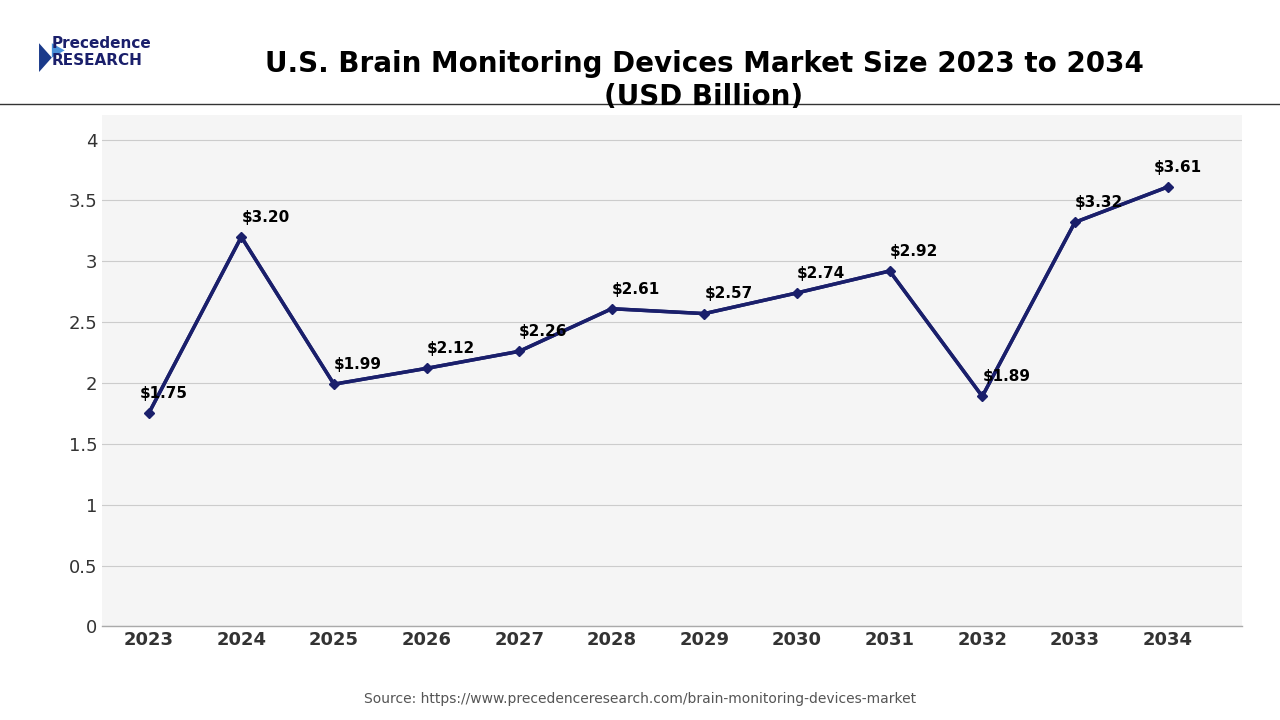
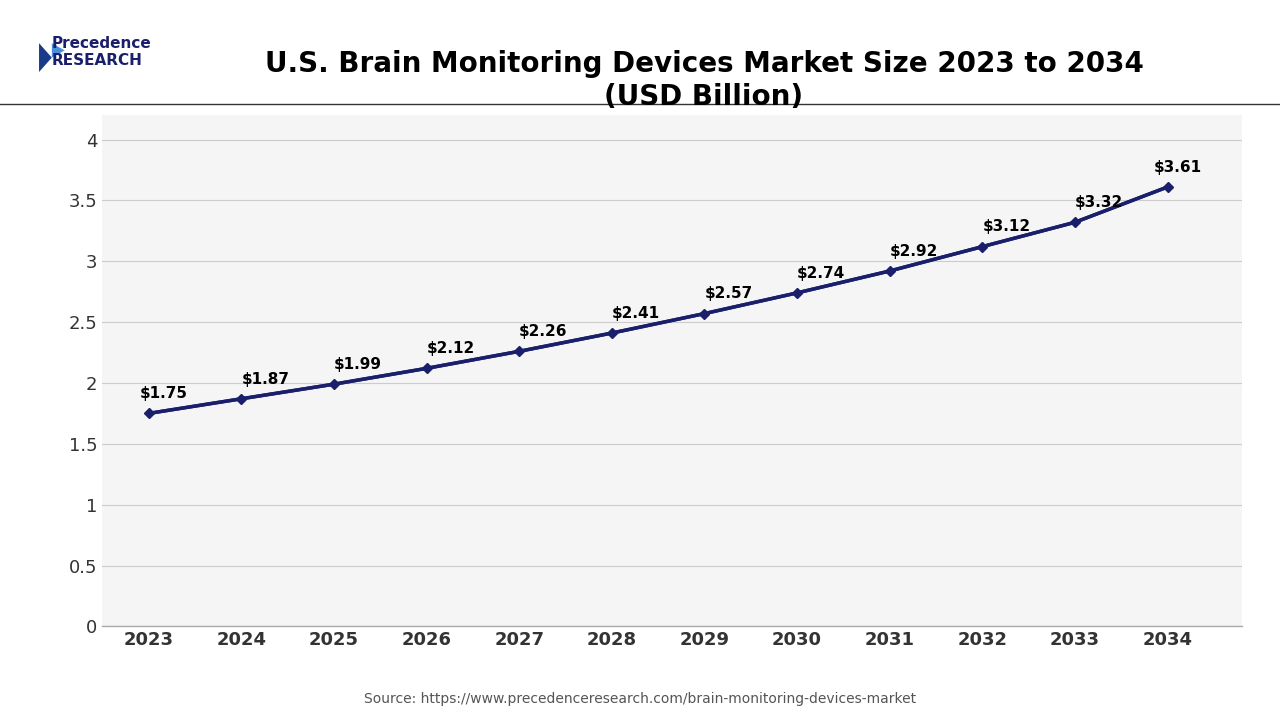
2024: $3.20 -> $1.87
2028: $2.61 -> $2.41
2032: $1.89 -> $3.12
